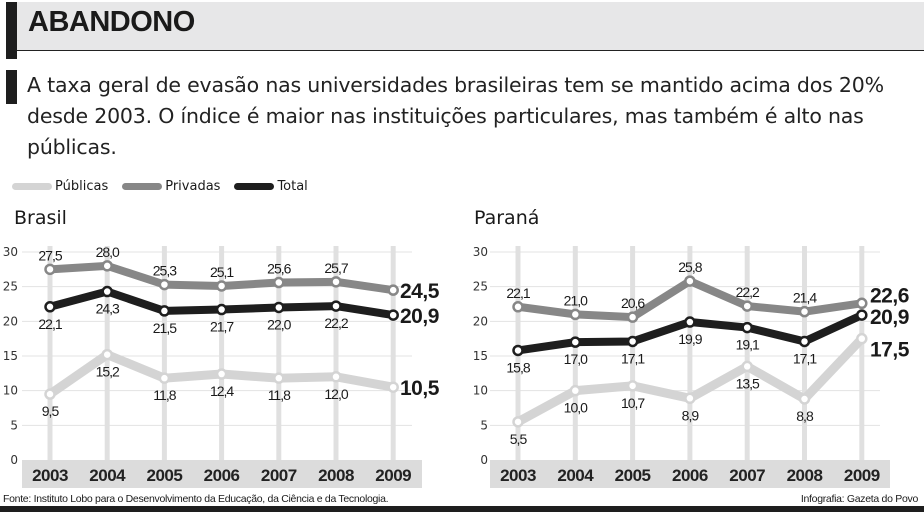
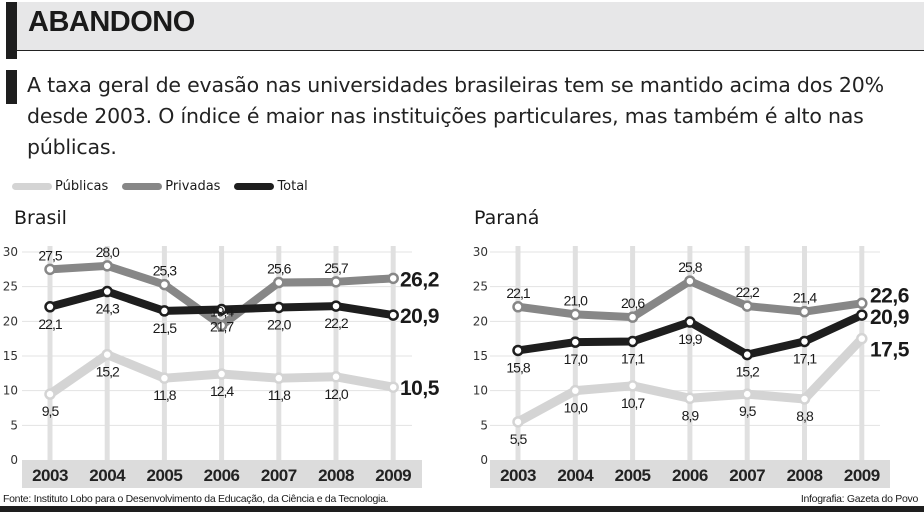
Brasil/Privadas/2006: 25,1 -> 19,4
Brasil/Privadas/2009: 24,5 -> 26,2
Paraná/Total/2007: 19,1 -> 15,2
Paraná/Públicas/2007: 13,5 -> 9,5
